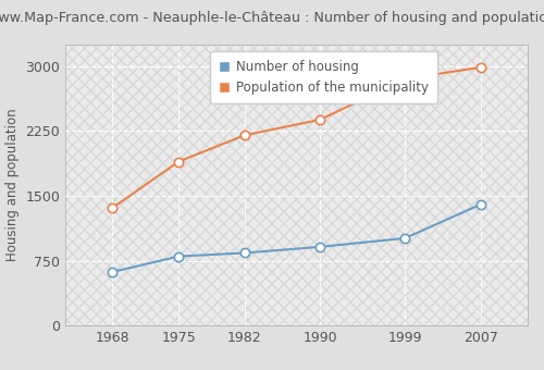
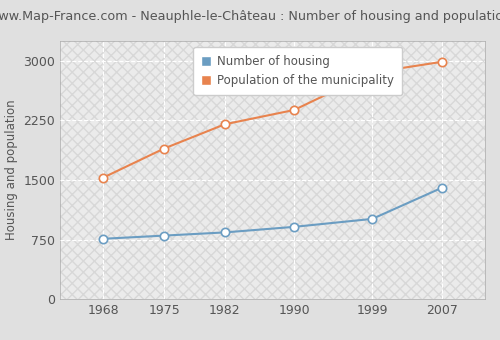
Number of housing/1968: 620 -> 760
Population of the municipality/1968: 1360 -> 1530
